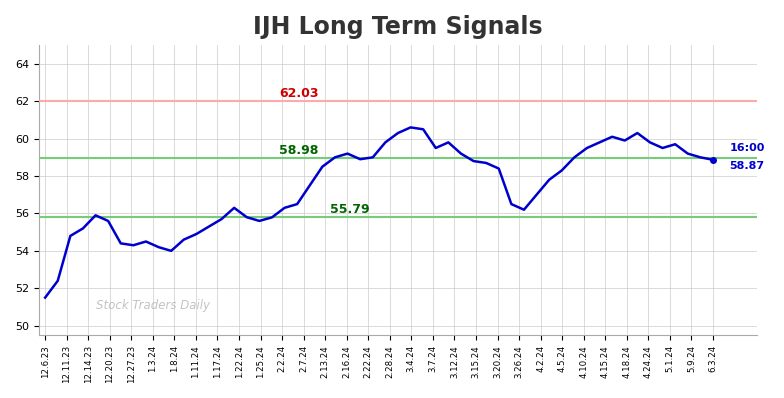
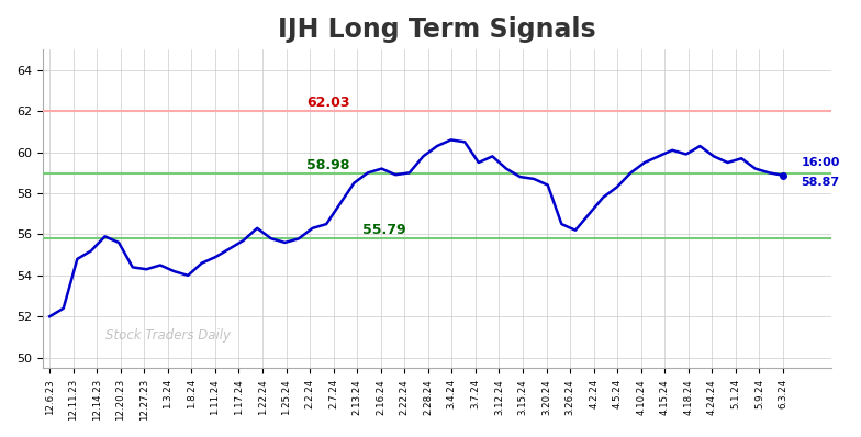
12.6.23: 51.5 -> 52.0
